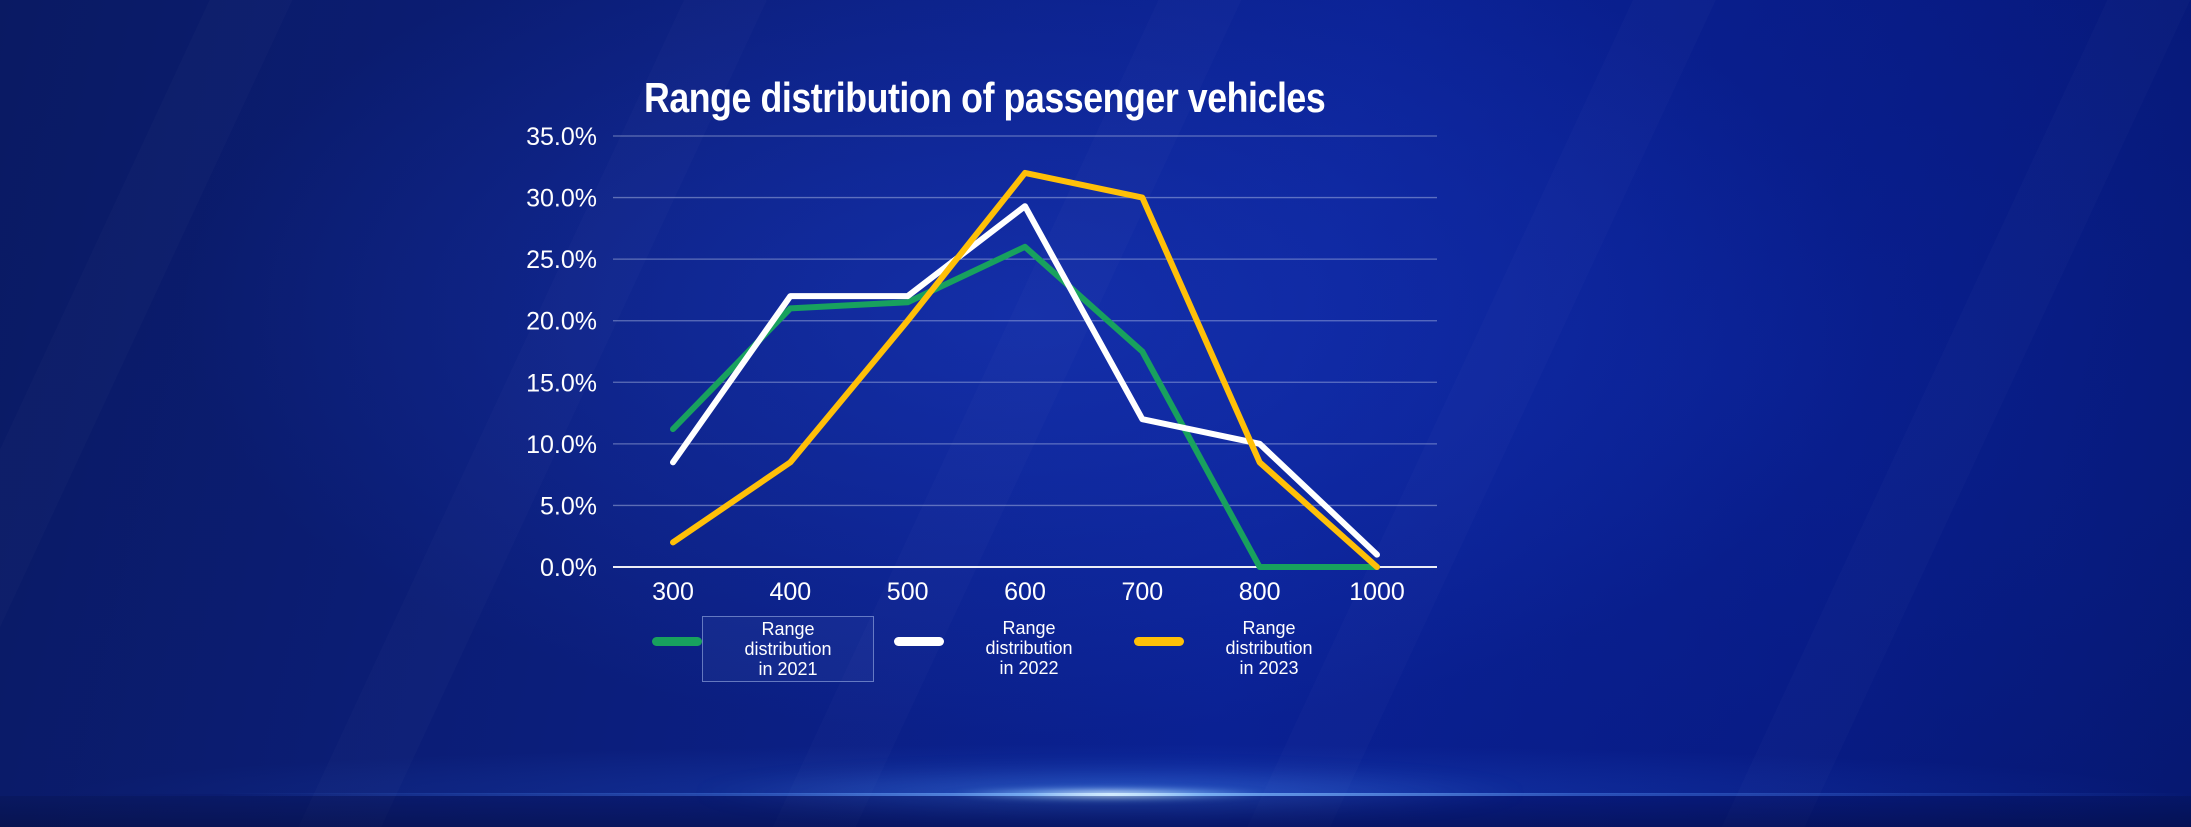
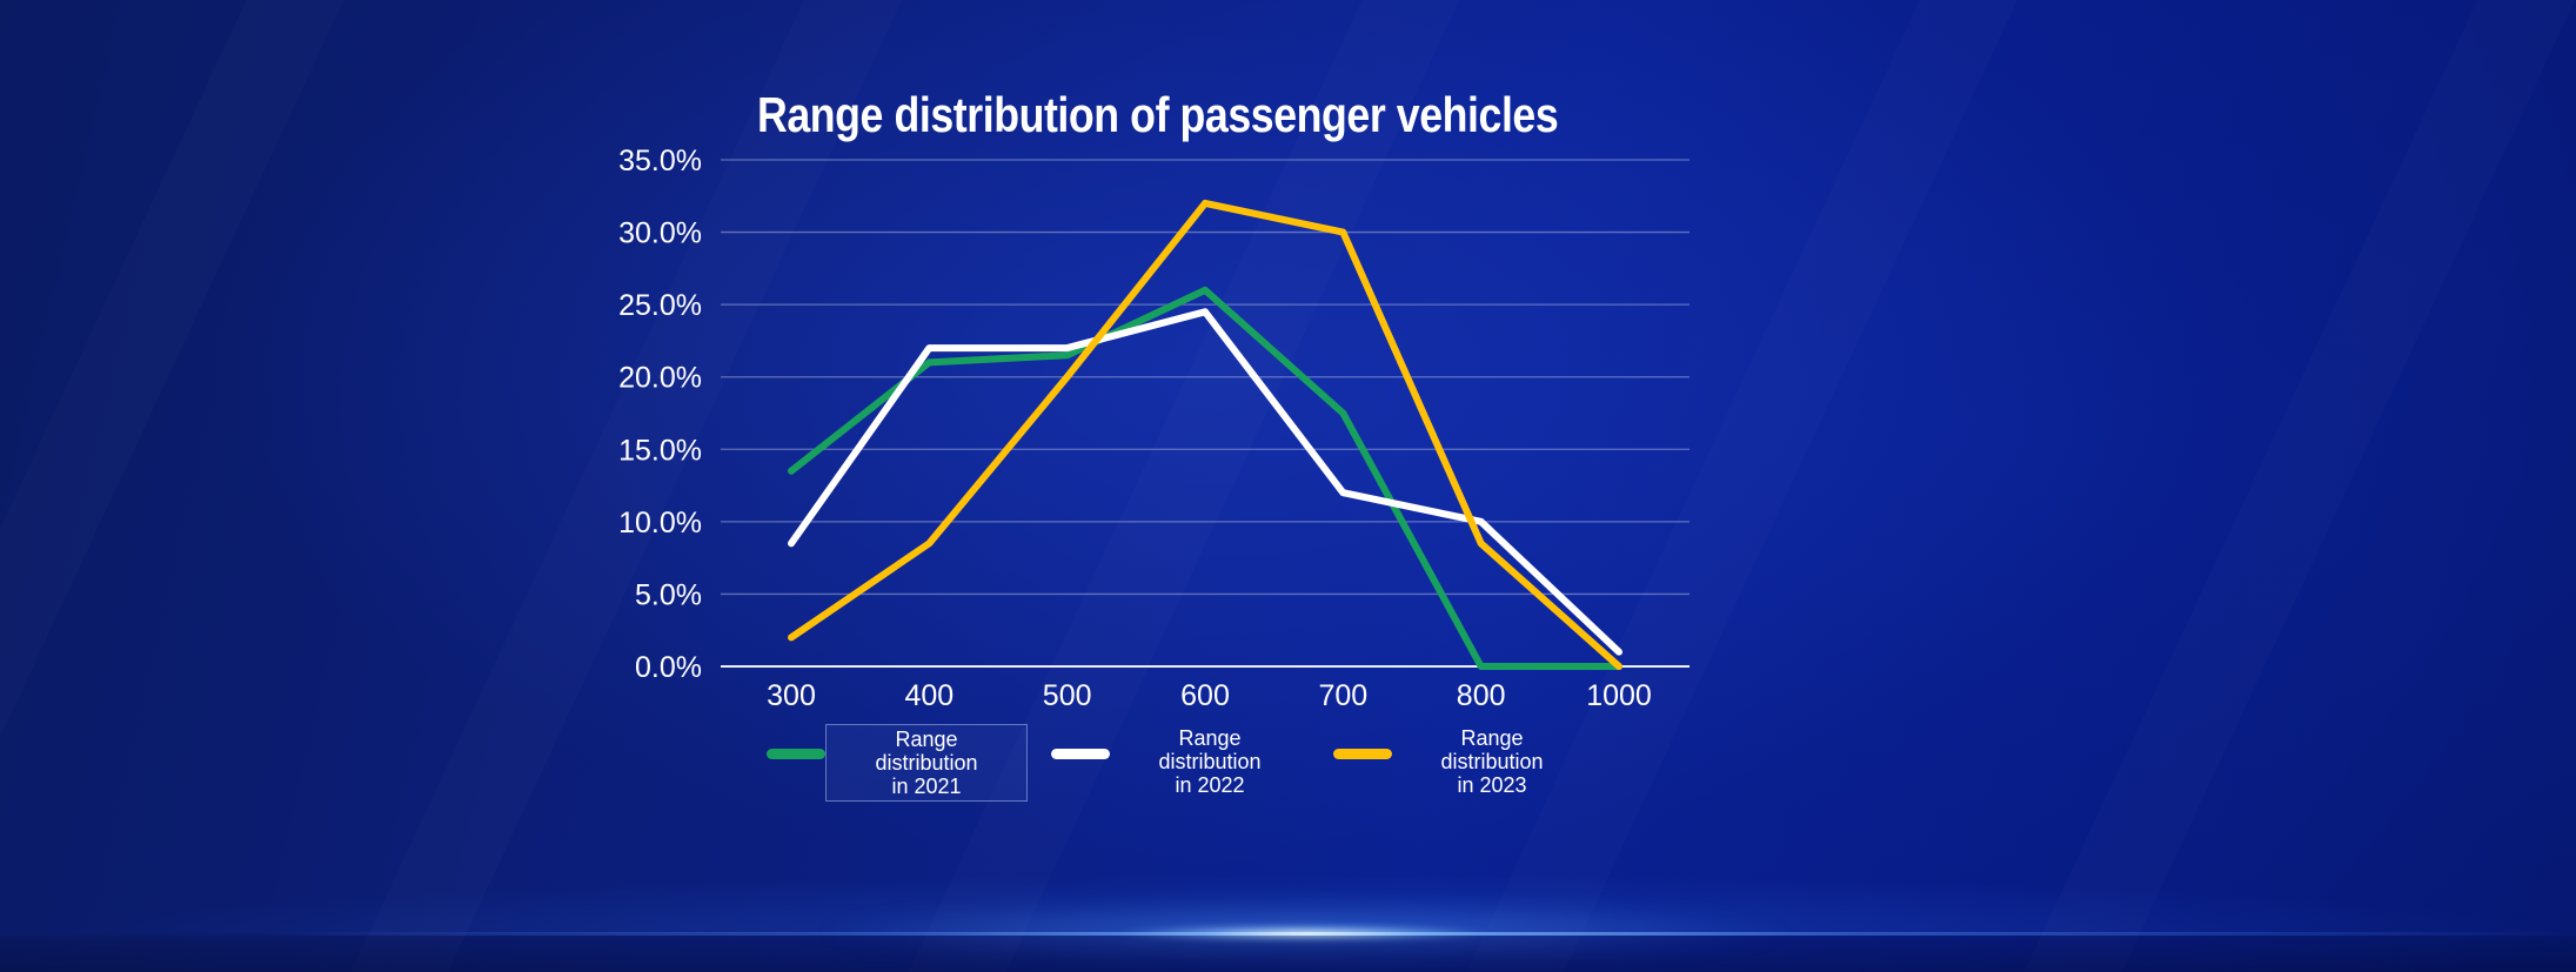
Range distribution in 2021/300: 11.2% -> 13.5%
Range distribution in 2022/600: 29.3% -> 24.5%
